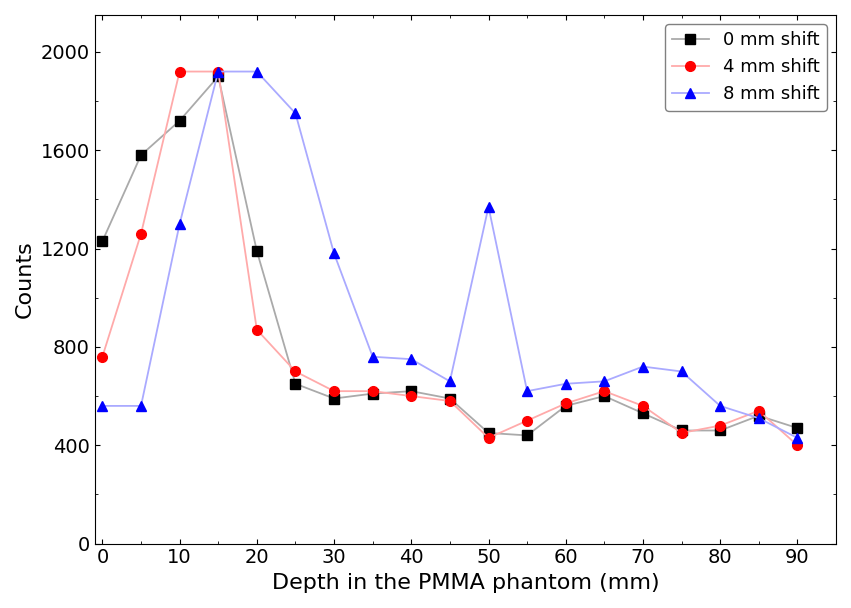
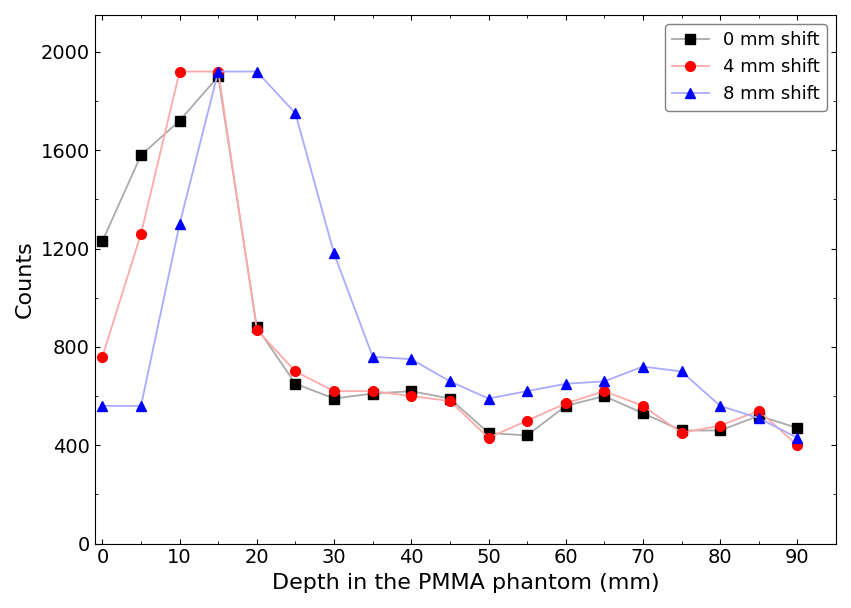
0 mm shift/20: 1190 -> 880
8 mm shift/50: 1370 -> 590
